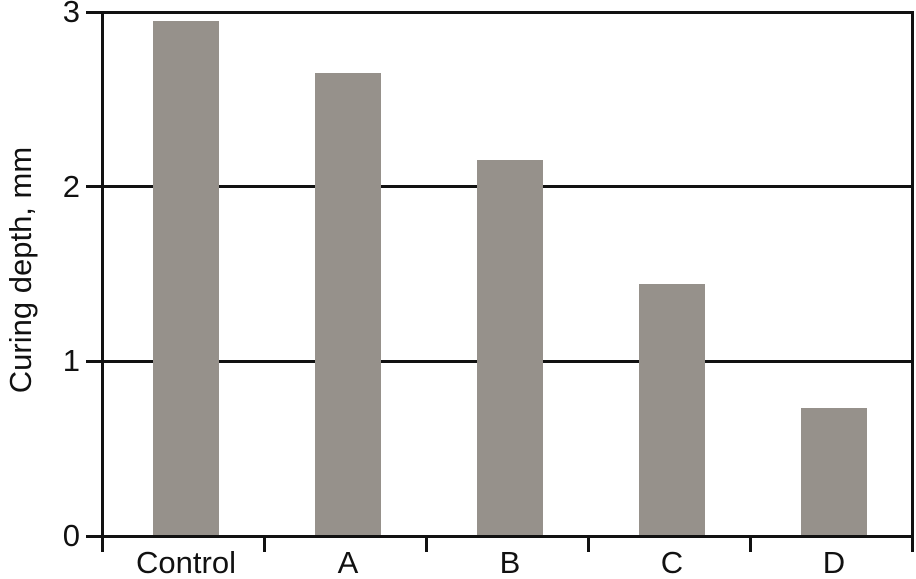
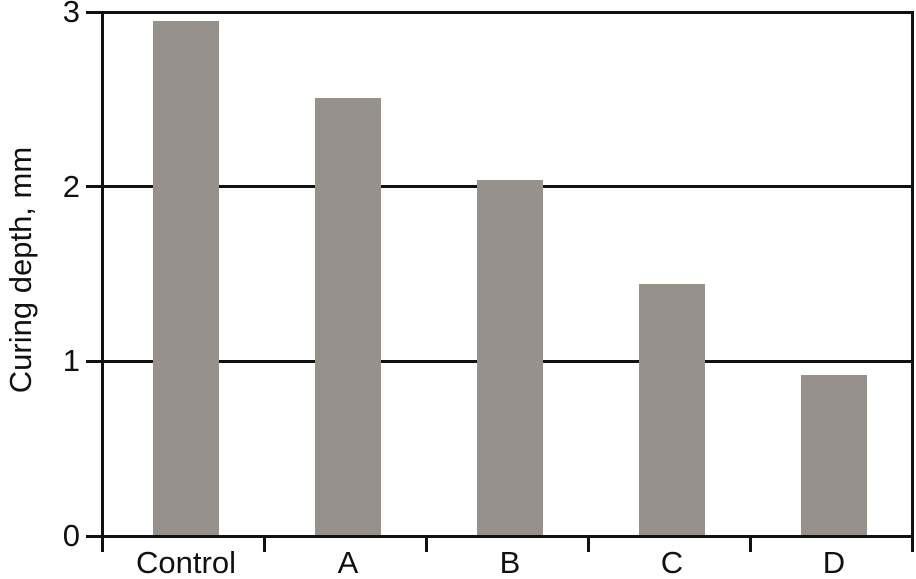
A: 2.65 -> 2.51
B: 2.15 -> 2.04
D: 0.73 -> 0.92
